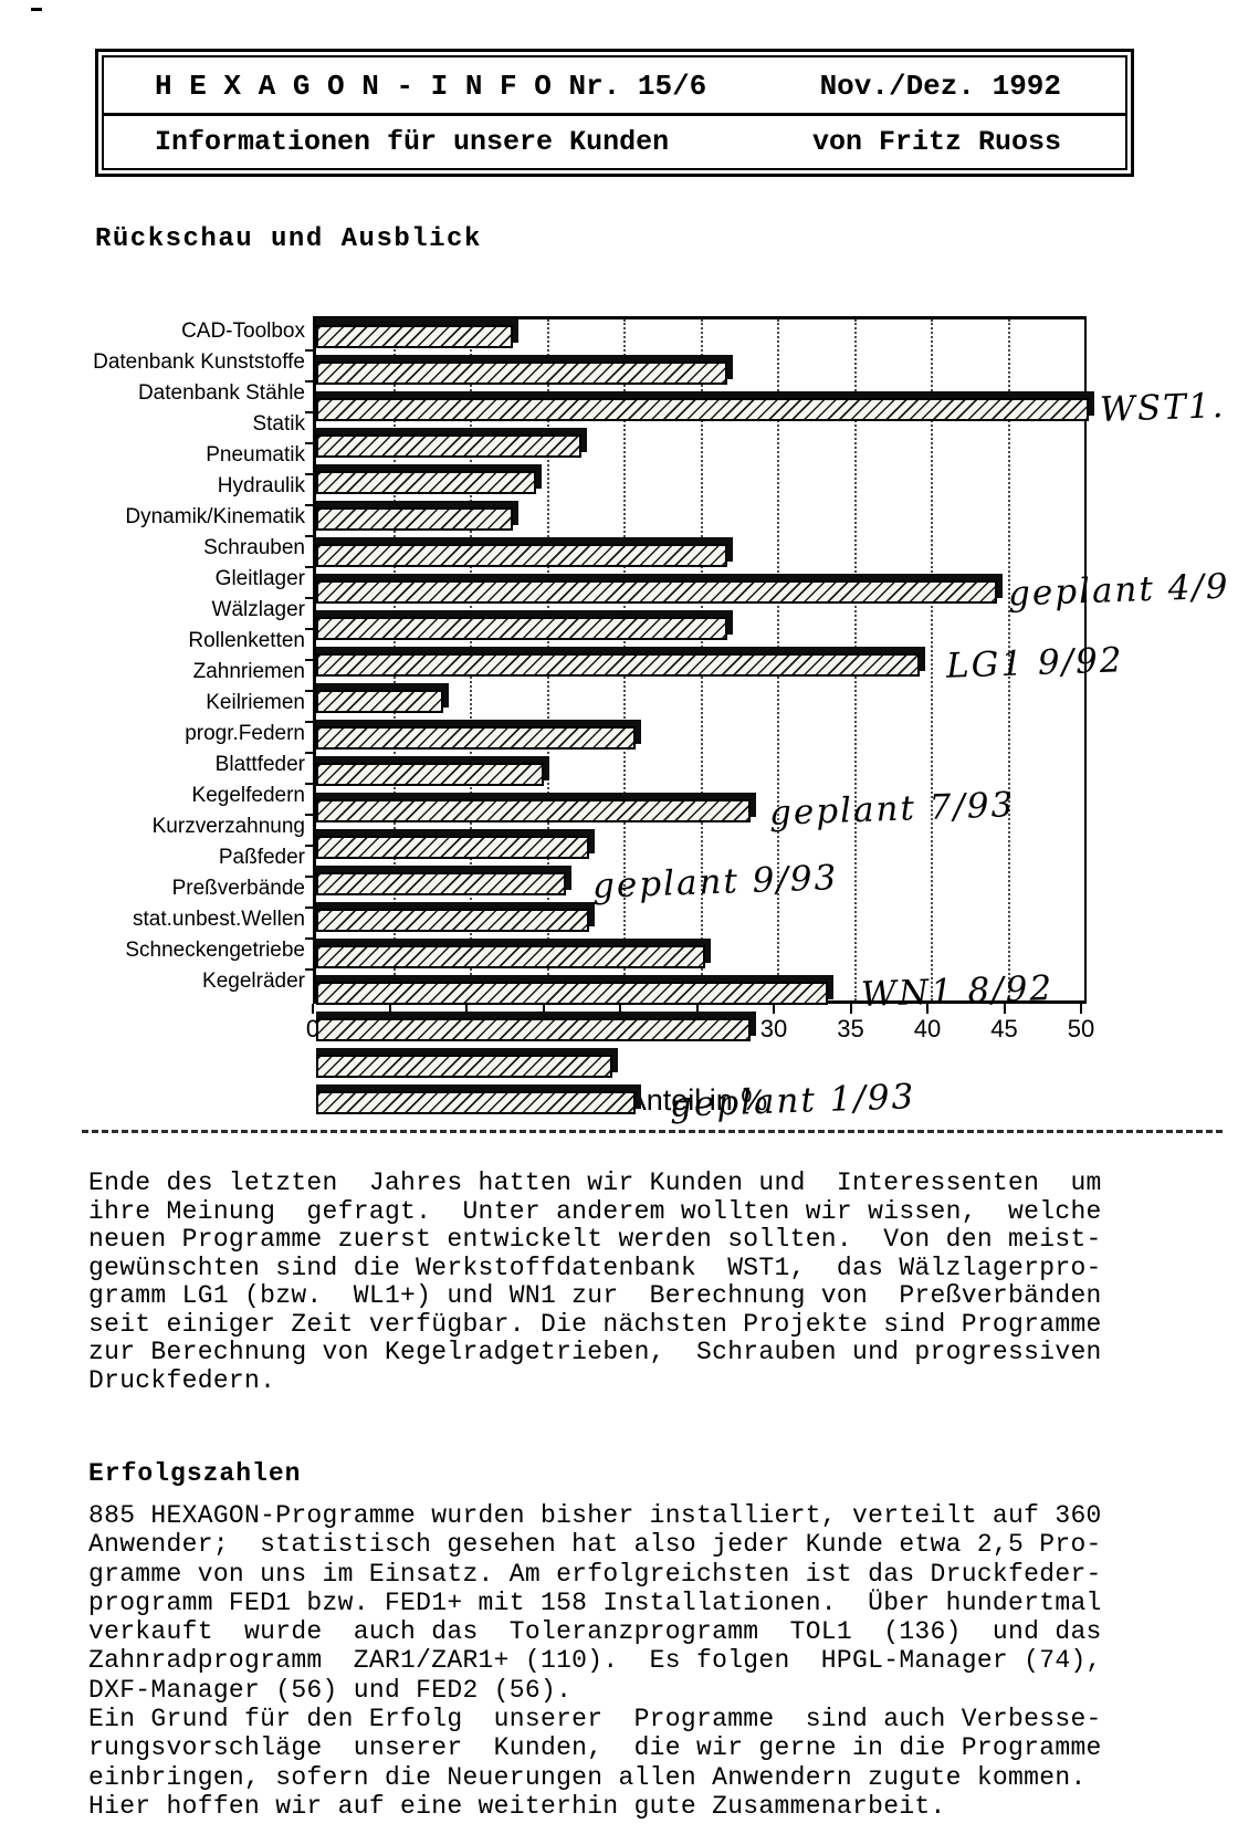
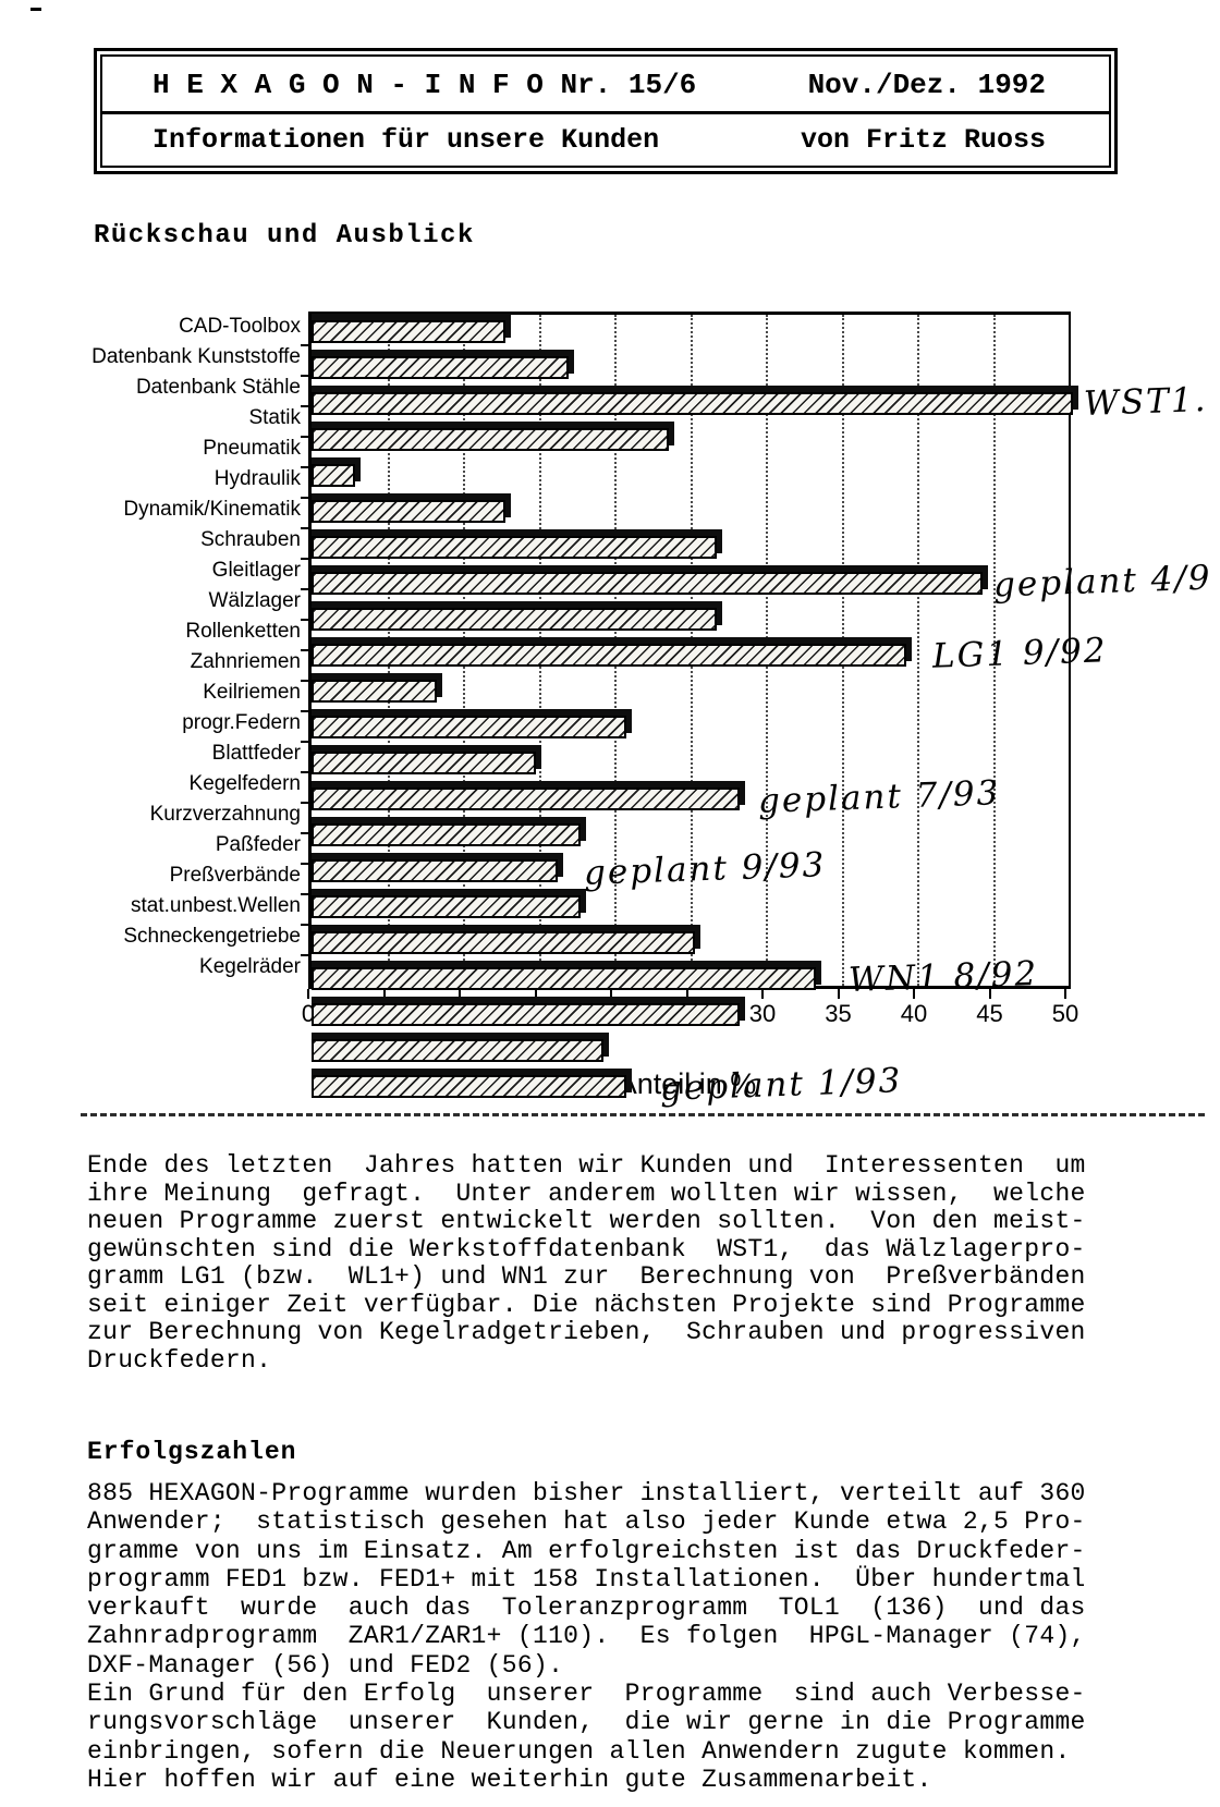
Datenbank Kunststoffe: 26.5 -> 16.7
Statik: 17.0 -> 23.3
Pneumatik: 14.0 -> 2.6
